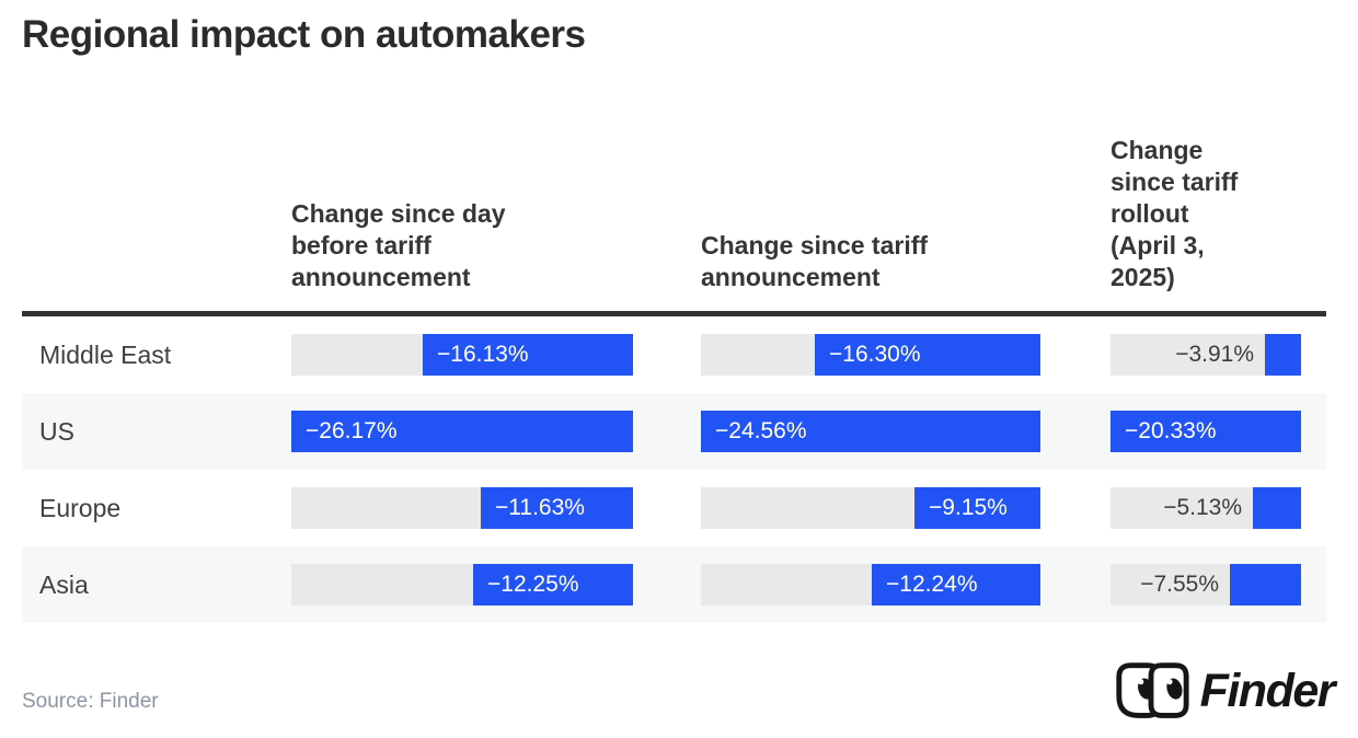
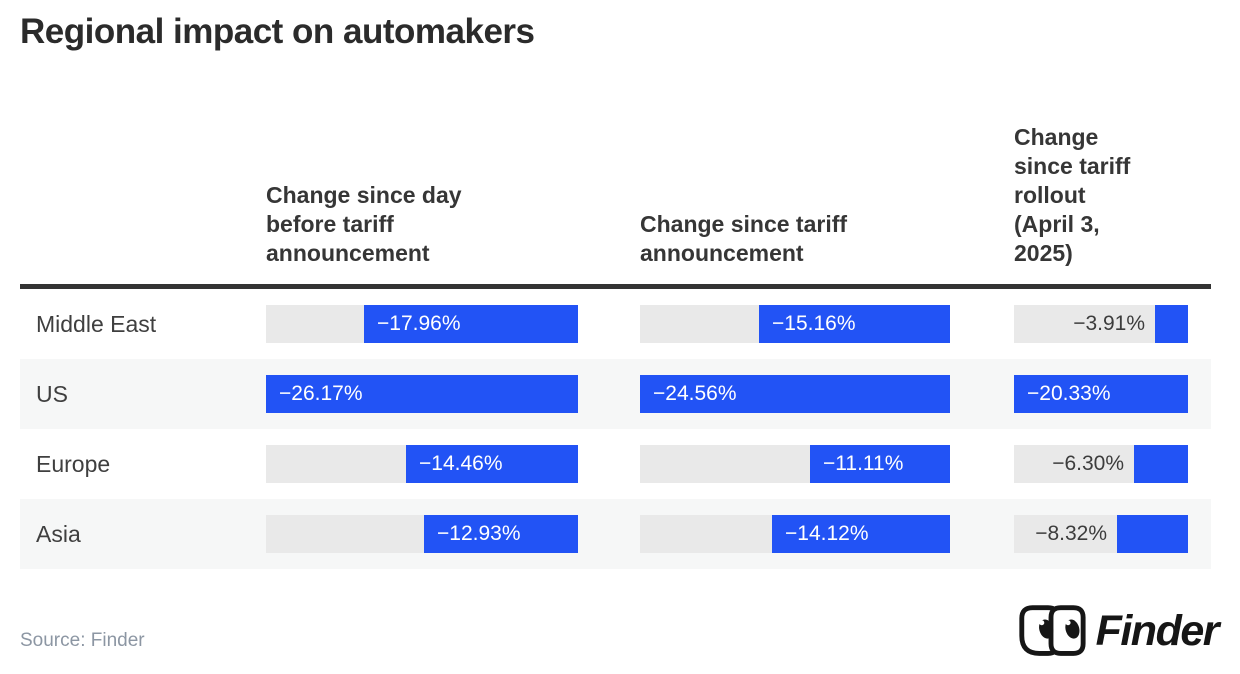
Change since day before tariff announcement/Middle East: −16.13% -> −17.96%
Change since tariff announcement/Middle East: −16.30% -> −15.16%
Change since day before tariff announcement/Europe: −11.63% -> −14.46%
Change since tariff announcement/Europe: −9.15% -> −11.11%
Change since tariff rollout (April 3, 2025)/Europe: −5.13% -> −6.30%
Change since day before tariff announcement/Asia: −12.25% -> −12.93%
Change since tariff announcement/Asia: −12.24% -> −14.12%
Change since tariff rollout (April 3, 2025)/Asia: −7.55% -> −8.32%
